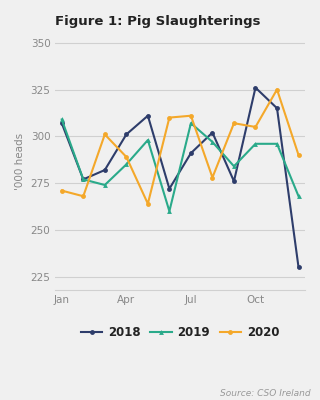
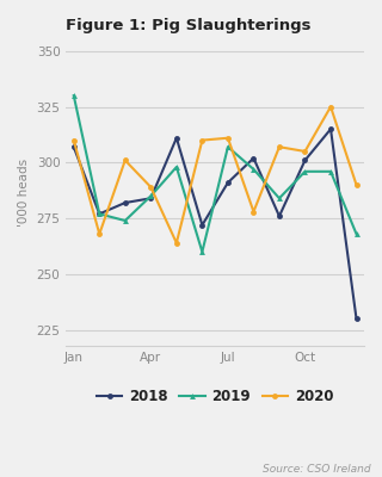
2019/Jan: 309 -> 330
2020/Jan: 271 -> 310
2018/Apr: 301 -> 284
2018/Oct: 326 -> 301
